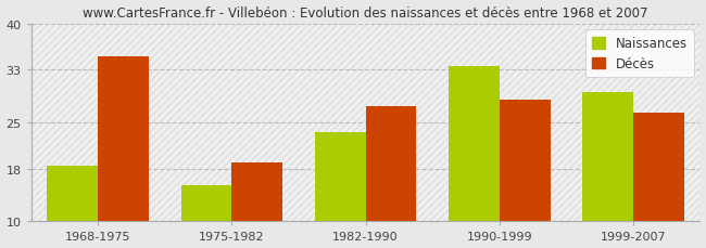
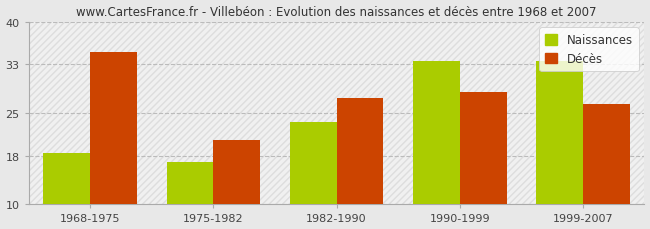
Naissances/1975-1982: 15.4 -> 17.0
Décès/1975-1982: 19.0 -> 20.5
Naissances/1999-2007: 29.6 -> 33.5
